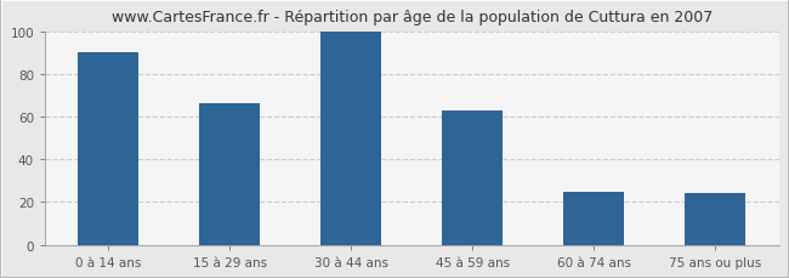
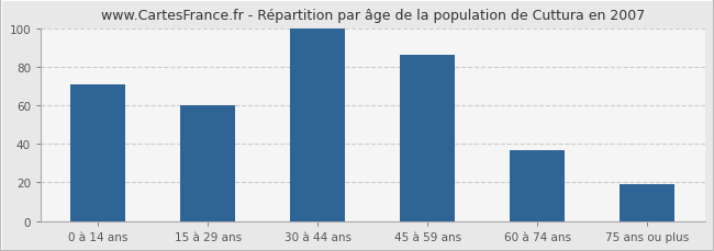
0 à 14 ans: 90 -> 71
15 à 29 ans: 66 -> 60
45 à 59 ans: 63 -> 86
60 à 74 ans: 25 -> 37
75 ans ou plus: 24 -> 19
